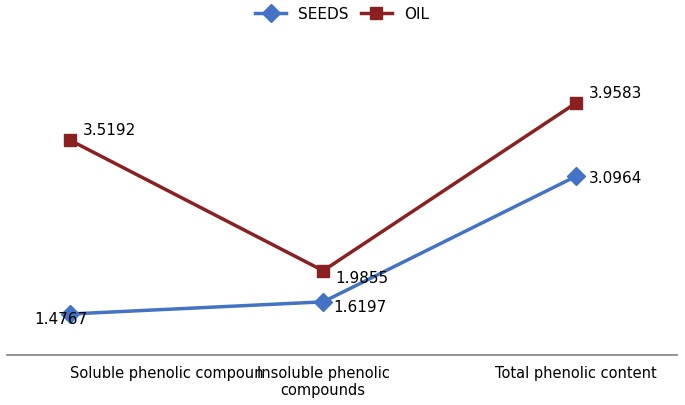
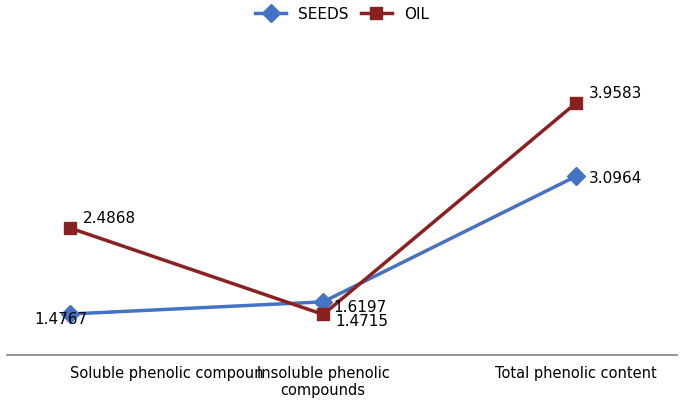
OIL/Soluble phenolic compoun: 3.5192 -> 2.4868
OIL/Insoluble phenolic compounds: 1.9855 -> 1.4715
